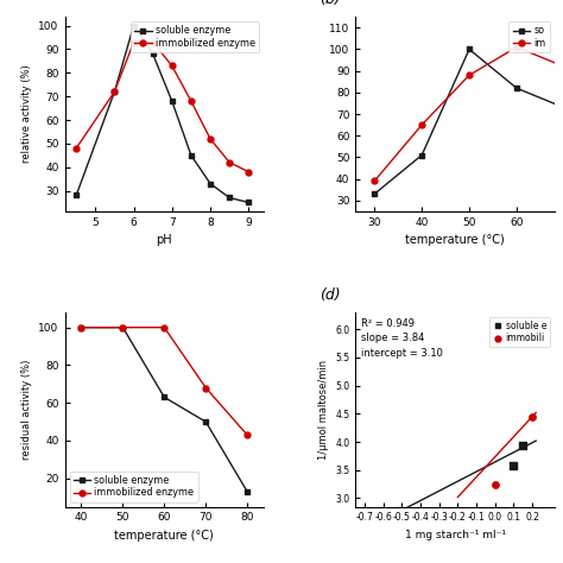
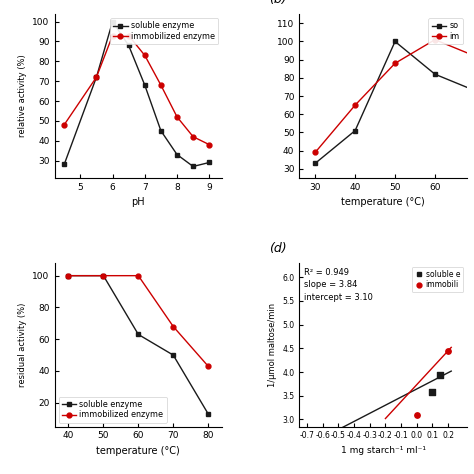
soluble enzyme/9: 25 -> 29
immobili/0.0: 3.25 -> 3.10
